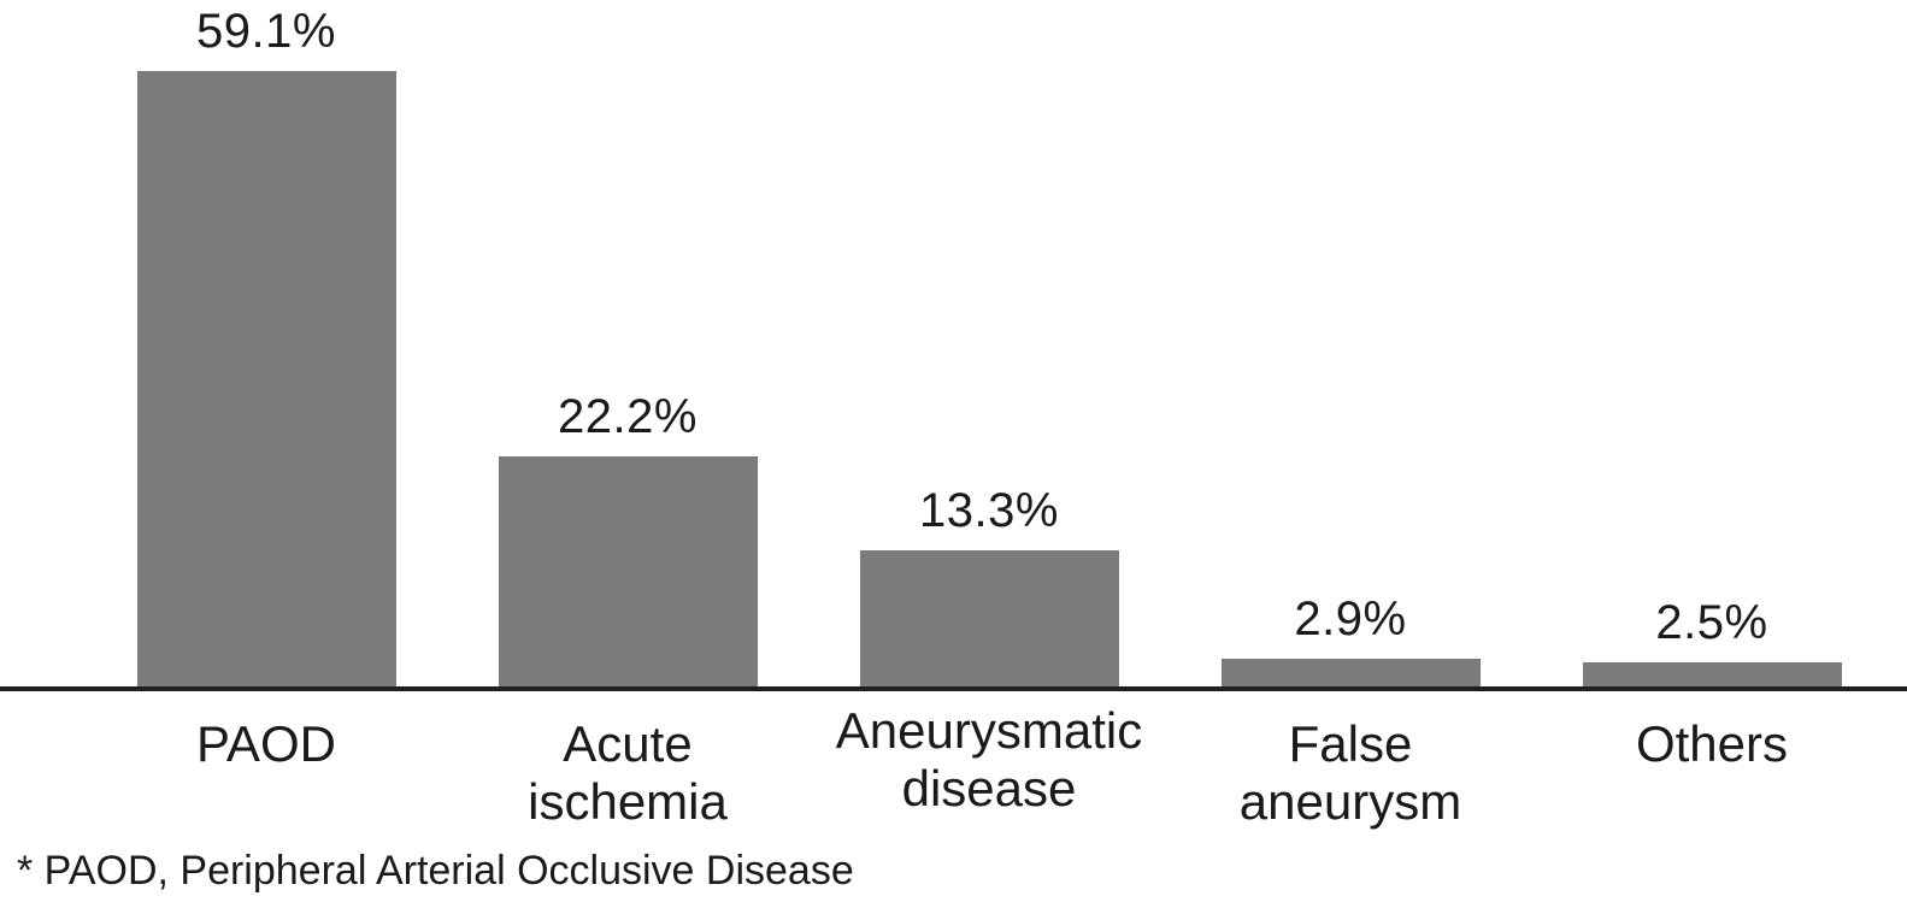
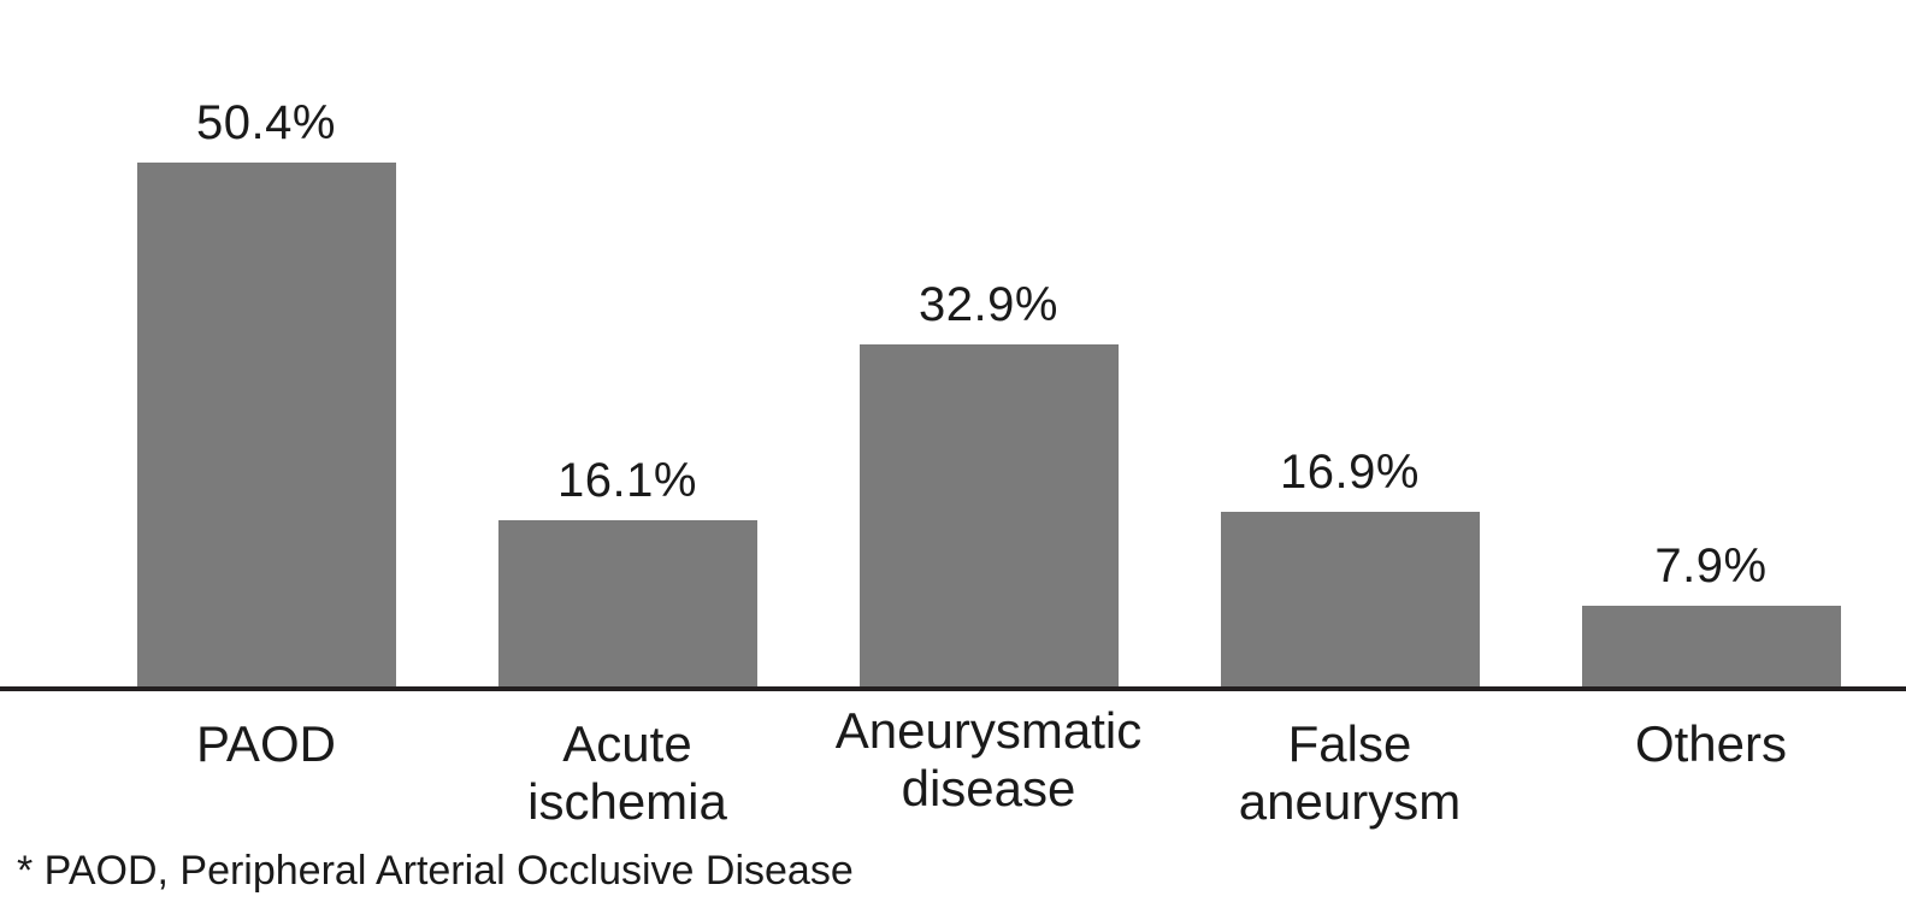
PAOD: 59.1% -> 50.4%
Acute ischemia: 22.2% -> 16.1%
Aneurysmatic disease: 13.3% -> 32.9%
False aneurysm: 2.9% -> 16.9%
Others: 2.5% -> 7.9%
